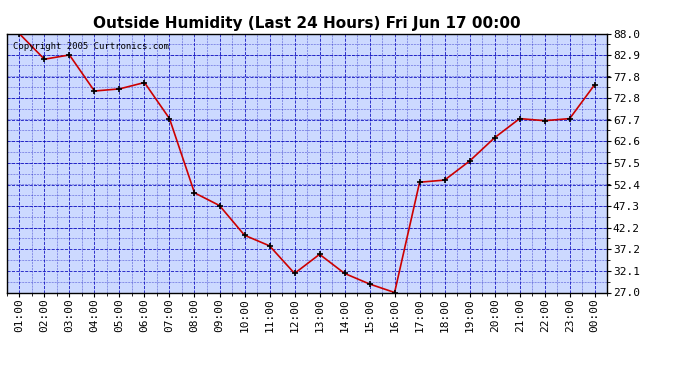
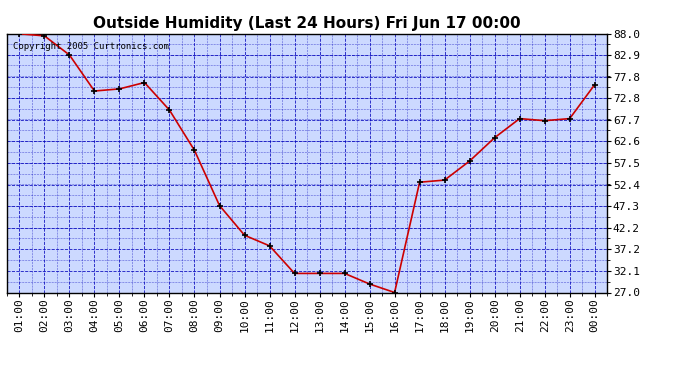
02:00: 82.0 -> 87.5
07:00: 68.0 -> 70.0
08:00: 50.5 -> 60.5
13:00: 36.0 -> 31.5
